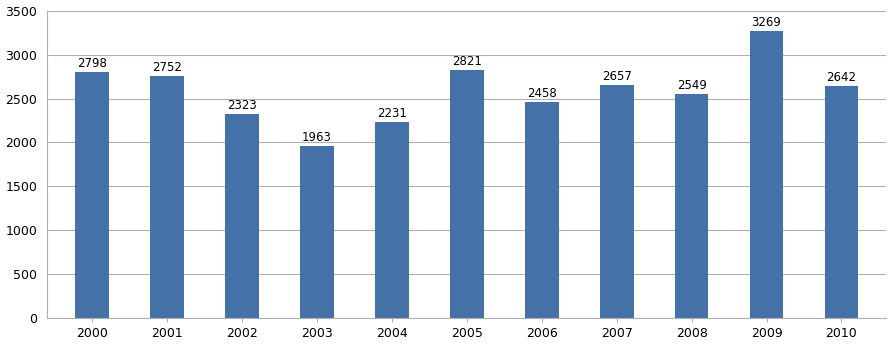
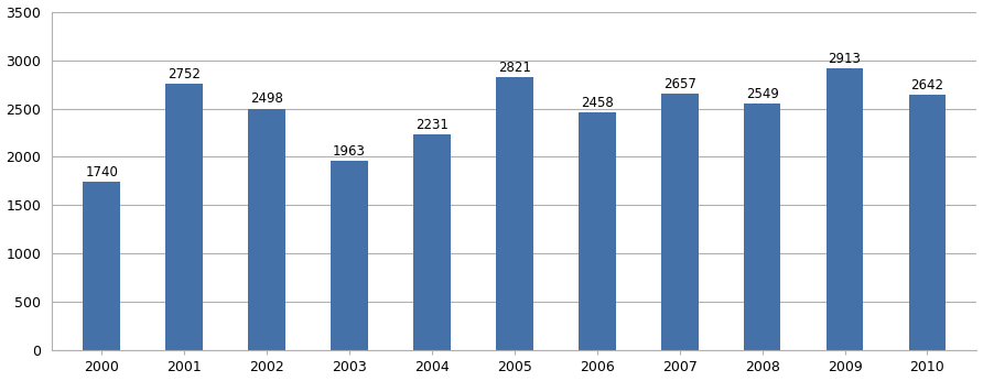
2000: 2798 -> 1740
2002: 2323 -> 2498
2009: 3269 -> 2913
